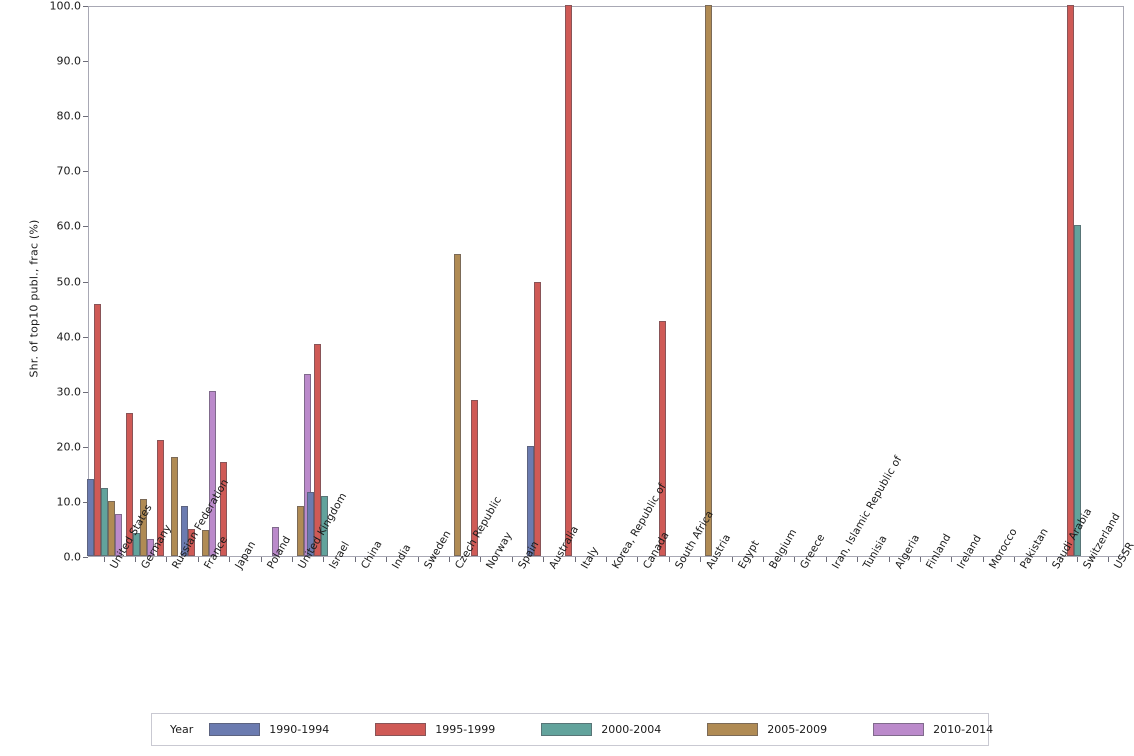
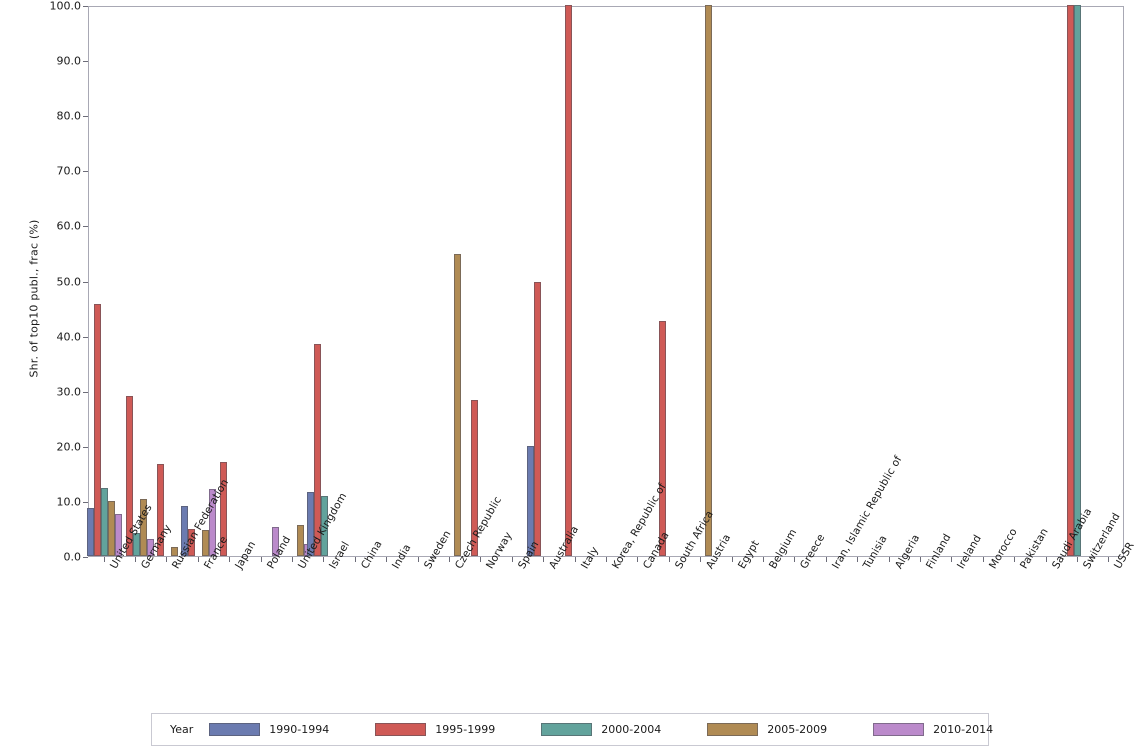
1990-1994/United States: 14 -> 9
1995-1999/Germany: 26 -> 29
1995-1999/Russian Federation: 21 -> 17
2005-2009/Russian Federation: 18 -> 2
2010-2014/France: 30 -> 12
2005-2009/United Kingdom: 9 -> 6
2010-2014/United Kingdom: 33 -> 2
2000-2004/Switzerland: 60 -> 100
